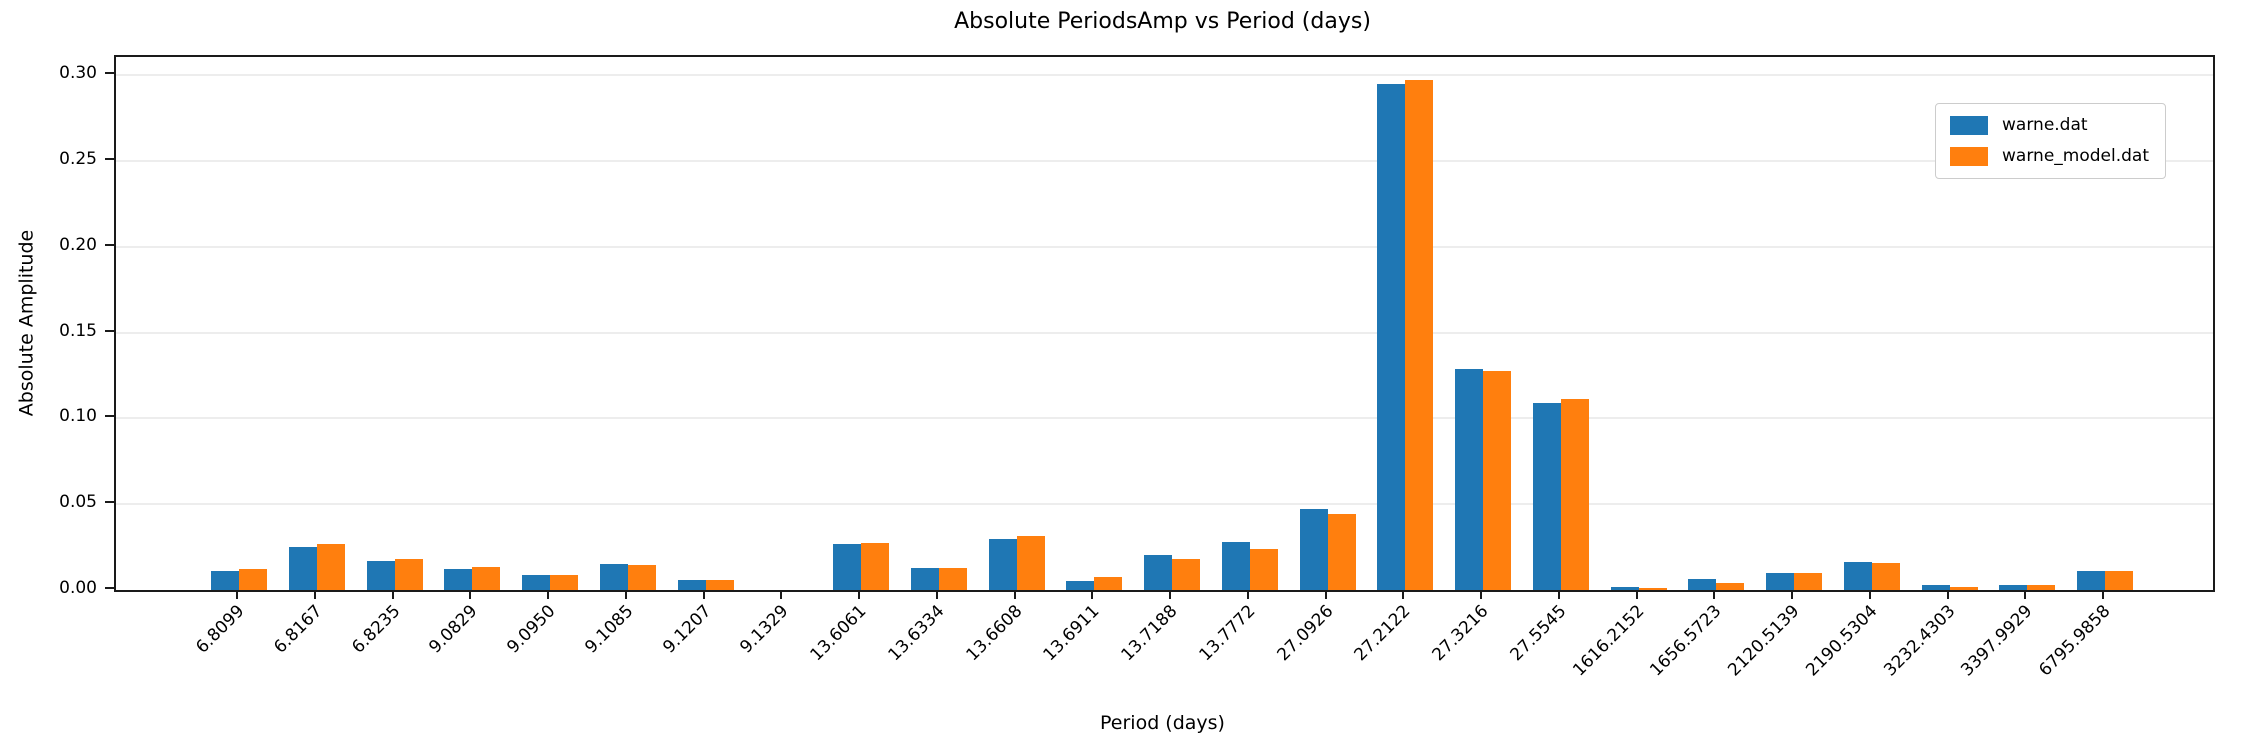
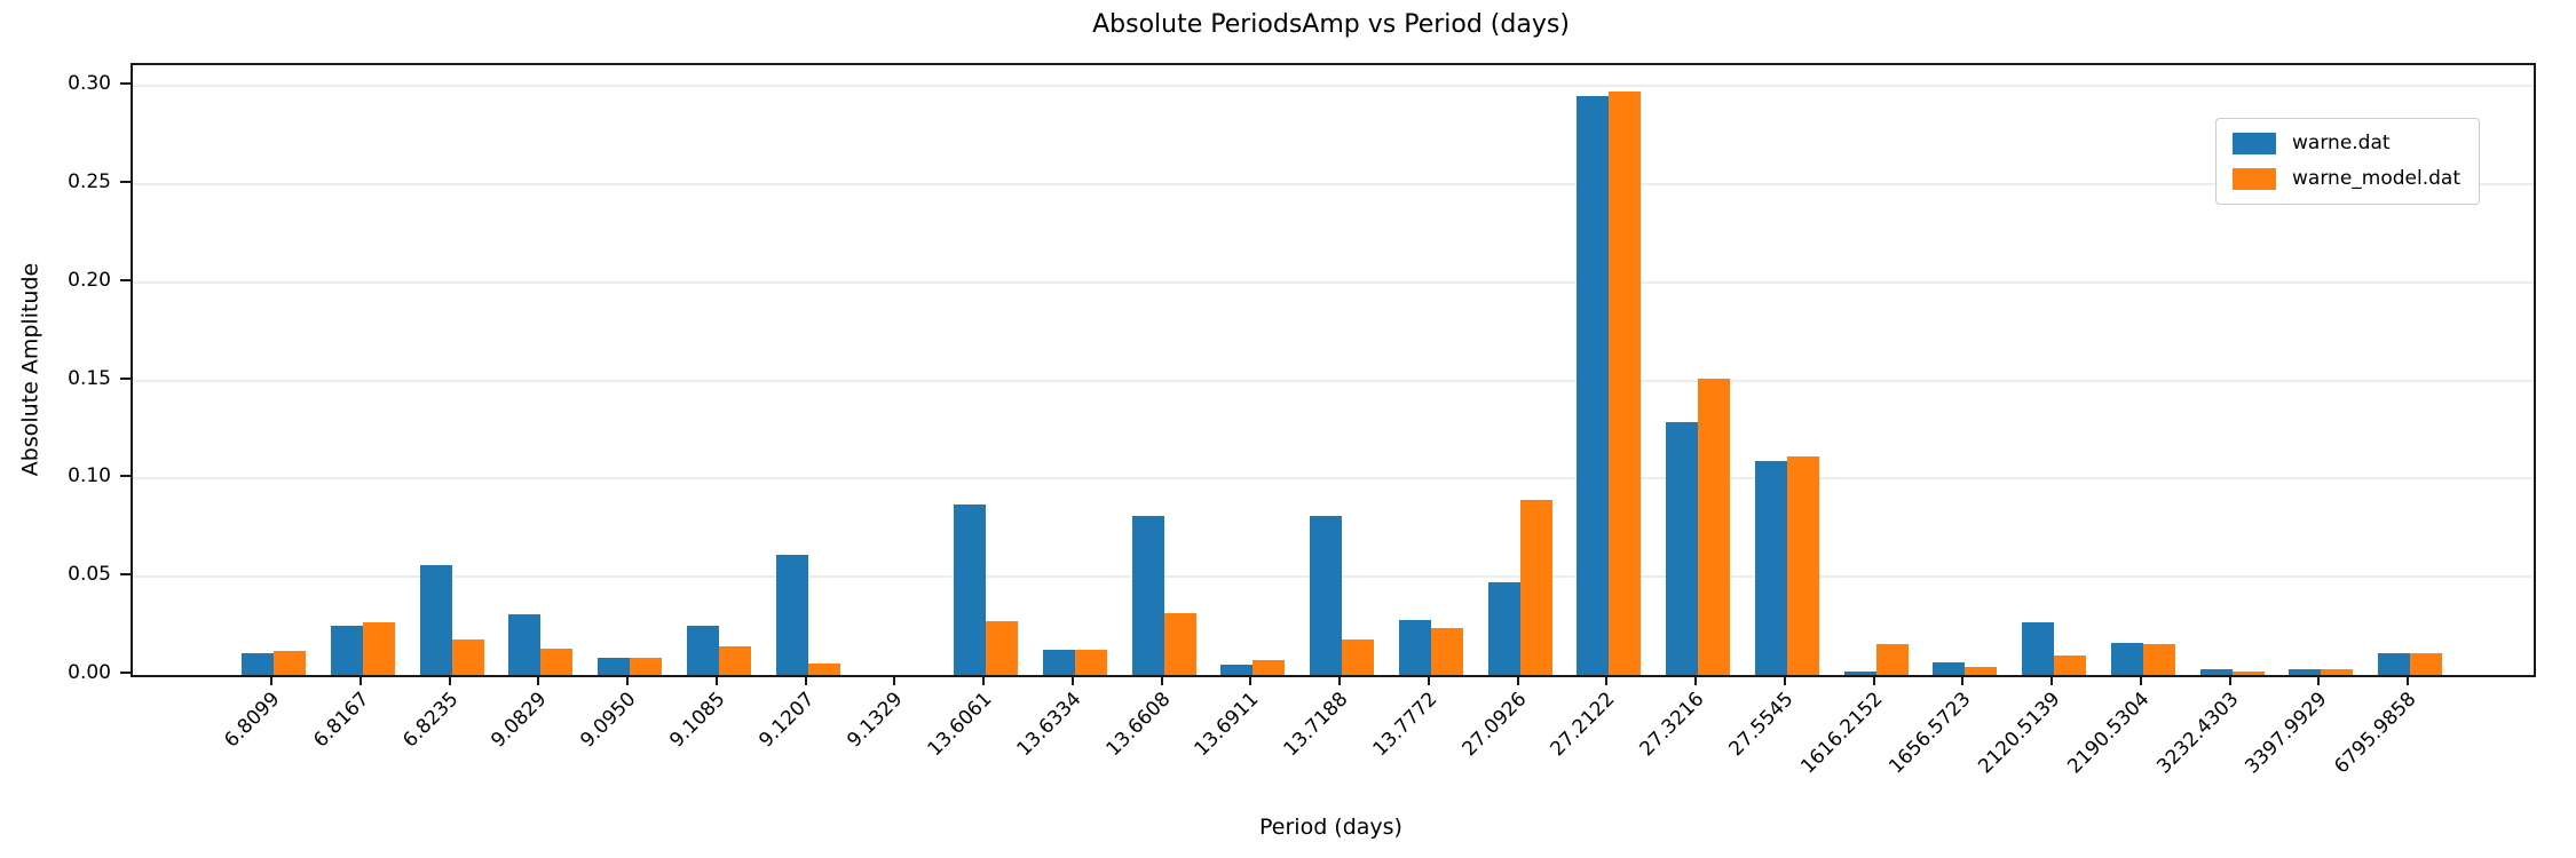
warne.dat/6.8235: 0.017 -> 0.056
warne.dat/9.0829: 0.013 -> 0.031
warne.dat/9.1085: 0.015 -> 0.025
warne.dat/9.1207: 0.006 -> 0.061
warne.dat/13.6061: 0.027 -> 0.087
warne.dat/13.6608: 0.030 -> 0.081
warne.dat/13.7188: 0.021 -> 0.081
warne_model.dat/27.0926: 0.044 -> 0.089
warne_model.dat/27.3216: 0.128 -> 0.151
warne_model.dat/1616.2152: 0.001 -> 0.016
warne.dat/2120.5139: 0.010 -> 0.027
